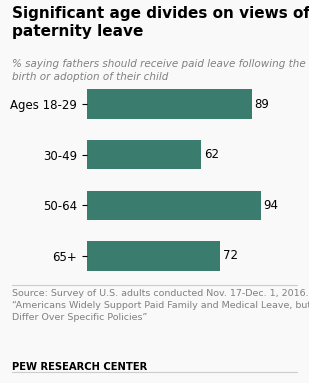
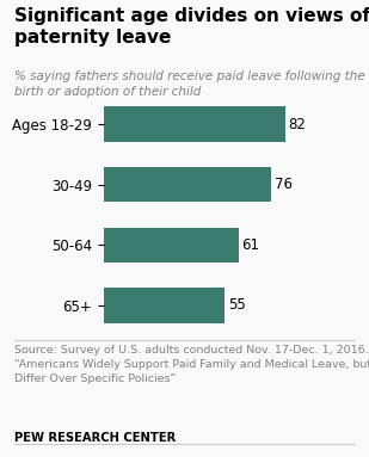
Ages 18-29: 89 -> 82
30-49: 62 -> 76
50-64: 94 -> 61
65+: 72 -> 55
